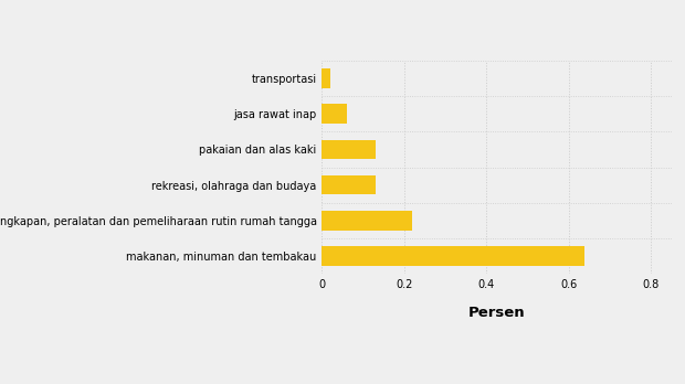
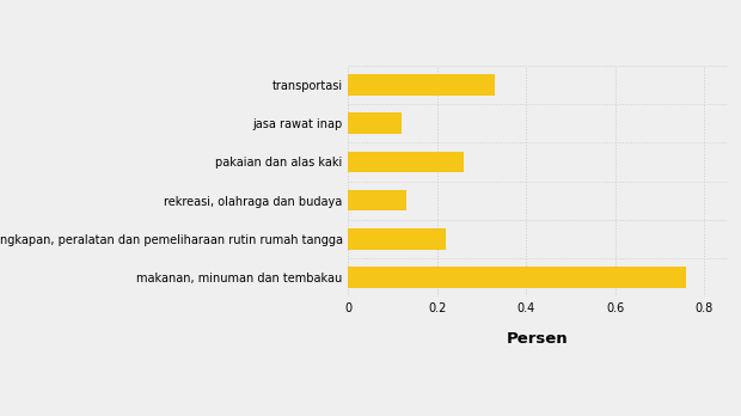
transportasi: 0.02 -> 0.33
jasa rawat inap: 0.06 -> 0.12
pakaian dan alas kaki: 0.13 -> 0.26
makanan, minuman dan tembakau: 0.64 -> 0.76
